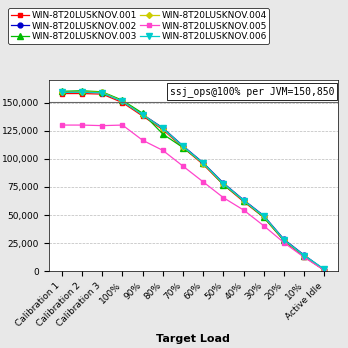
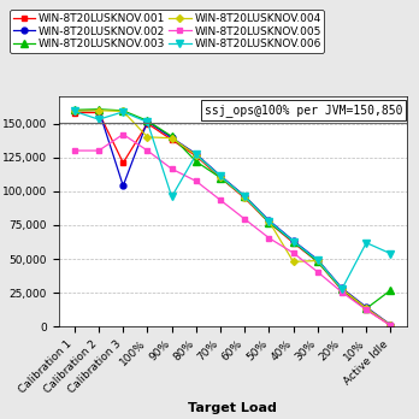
WIN-8T20LUSKNOV.006/Calibration 2: 159,000 -> 153,000
WIN-8T20LUSKNOV.001/Calibration 3: 158,000 -> 121,000
WIN-8T20LUSKNOV.002/Calibration 3: 159,000 -> 104,000
WIN-8T20LUSKNOV.005/Calibration 3: 130,000 -> 142,000
WIN-8T20LUSKNOV.004/100%: 151,000 -> 140,000
WIN-8T20LUSKNOV.006/90%: 139,000 -> 96,000
WIN-8T20LUSKNOV.004/40%: 63,000 -> 48,000
WIN-8T20LUSKNOV.006/10%: 14,000 -> 62,000
WIN-8T20LUSKNOV.003/Active Idle: 1,000 -> 27,000
WIN-8T20LUSKNOV.006/Active Idle: 2,000 -> 54,000
